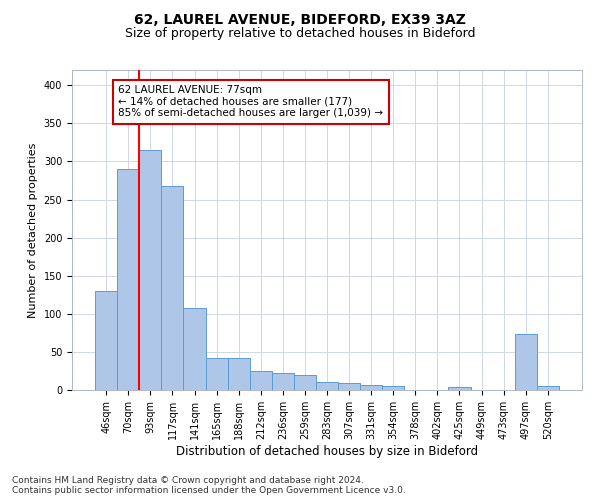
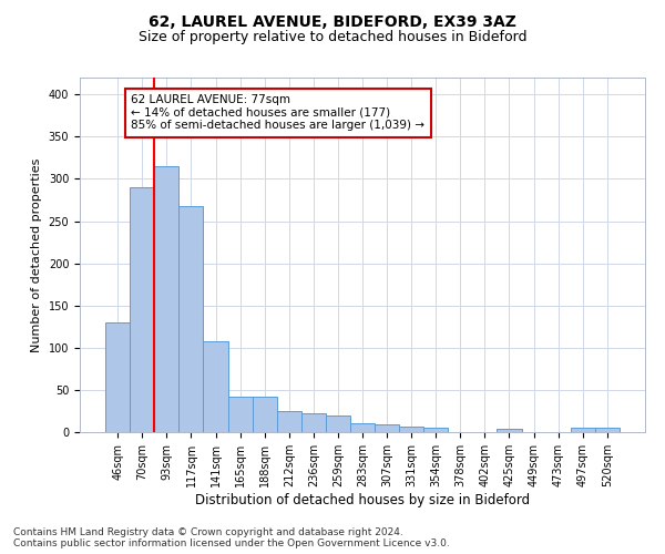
497sqm: 74 -> 5
